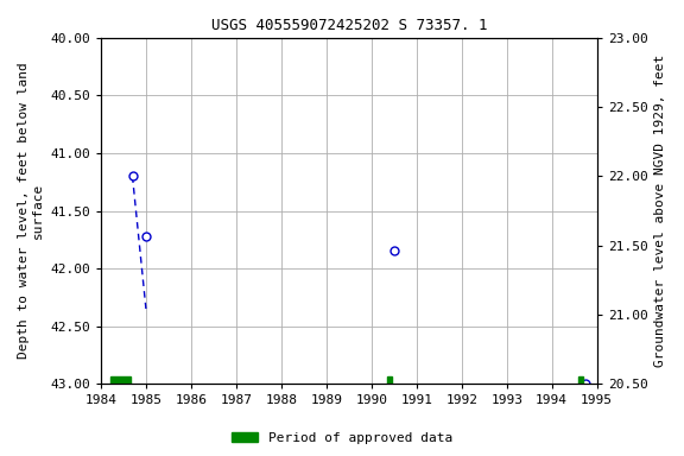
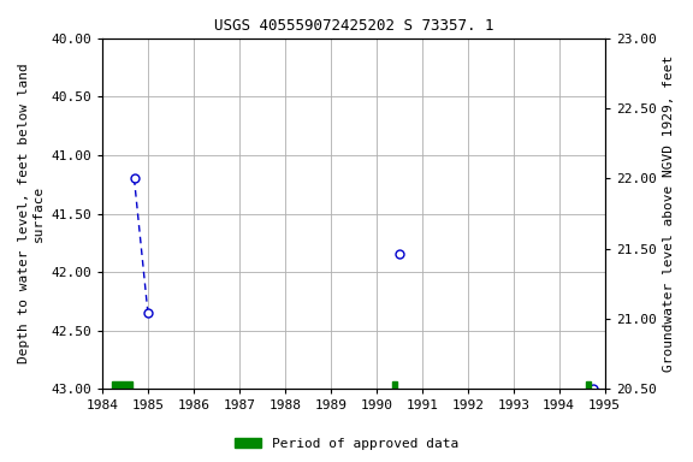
1985: 41.72 -> 42.35
